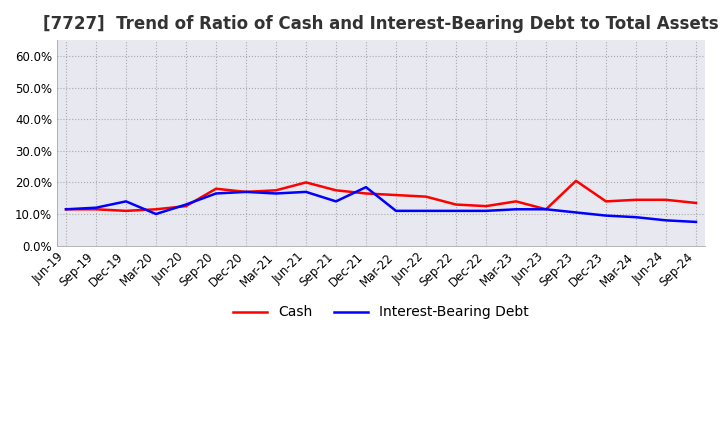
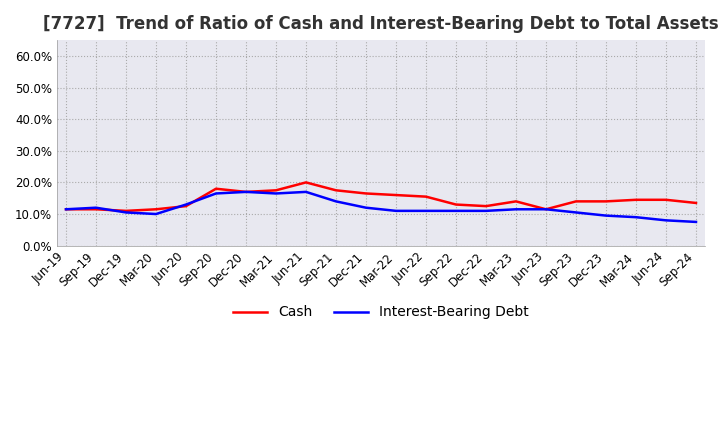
Interest-Bearing Debt/Dec-19: 14.0% -> 10.5%
Interest-Bearing Debt/Dec-21: 18.5% -> 12.0%
Cash/Sep-23: 20.5% -> 14.0%
